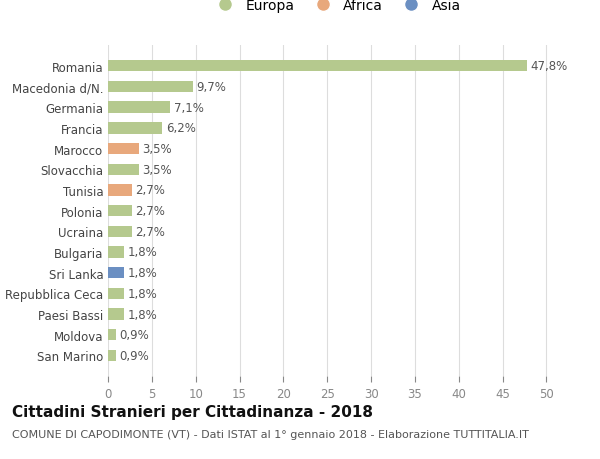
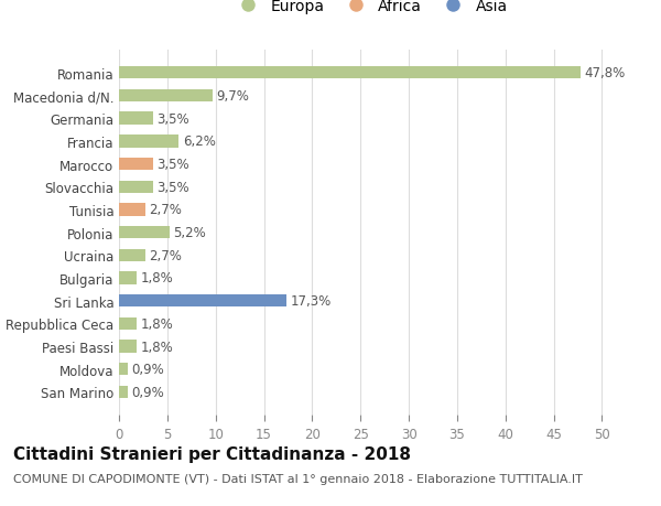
Germania: 7,1% -> 3,5%
Polonia: 2,7% -> 5,2%
Sri Lanka: 1,8% -> 17,3%
